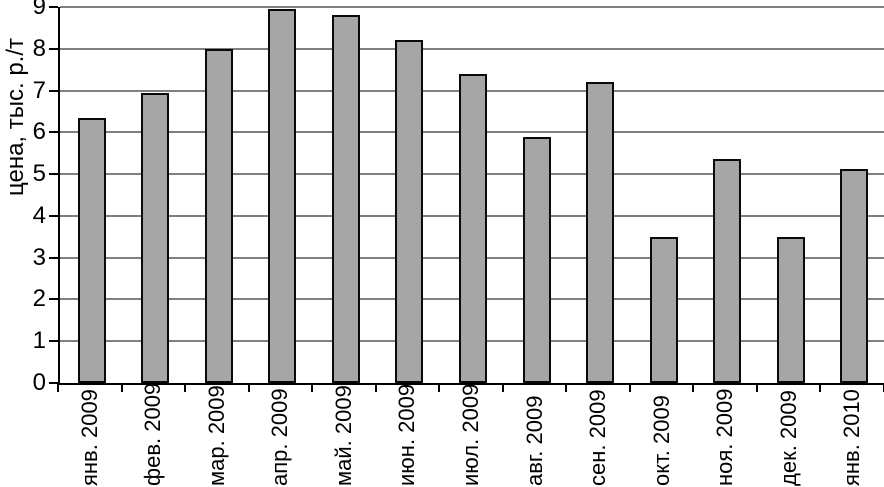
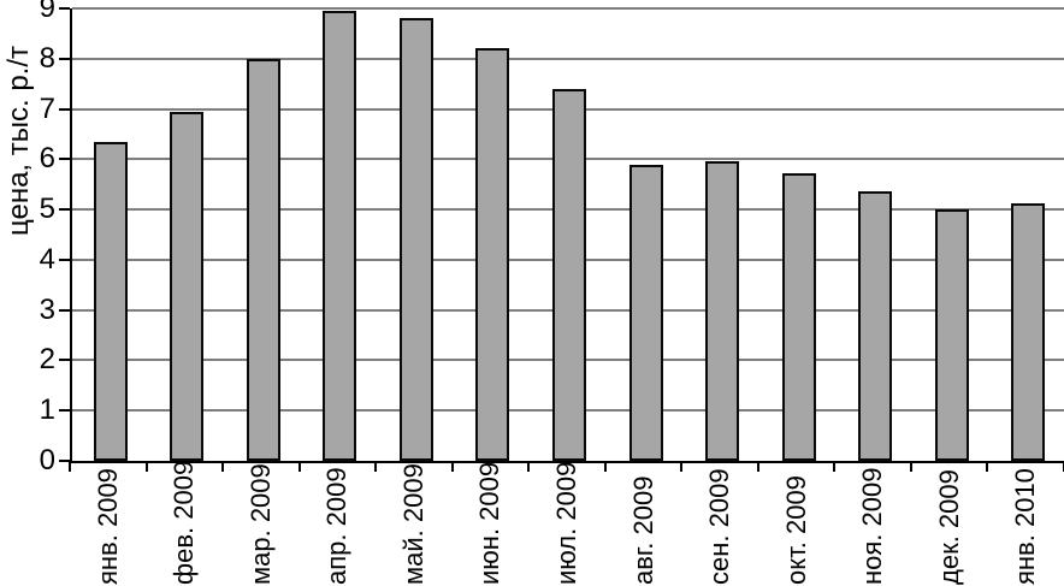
сен. 2009: 7.2 -> 6.0
окт. 2009: 3.5 -> 5.7
дек. 2009: 3.5 -> 5.0
